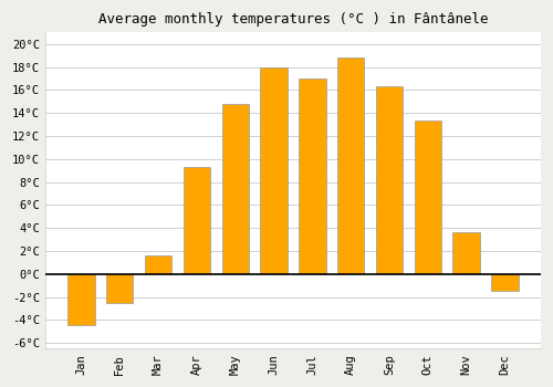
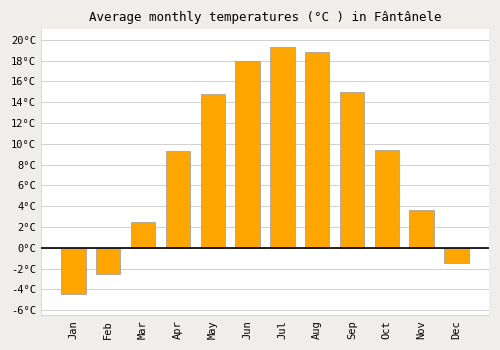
Mar: 1.6°C -> 2.5°C
Jul: 17.0°C -> 19.3°C
Sep: 16.3°C -> 15.0°C
Oct: 13.3°C -> 9.4°C
